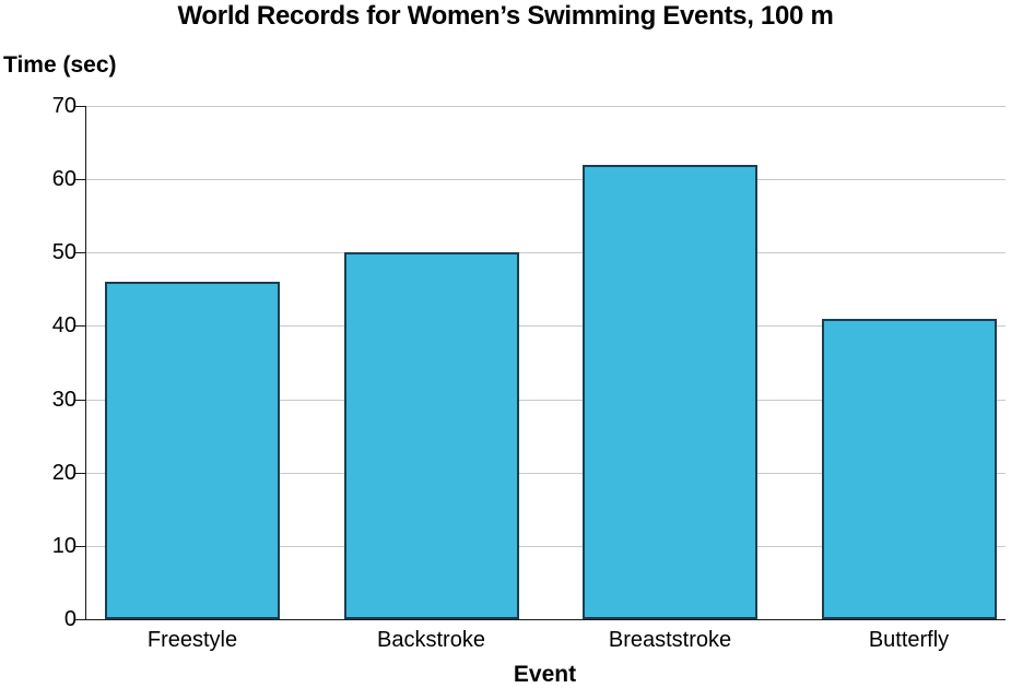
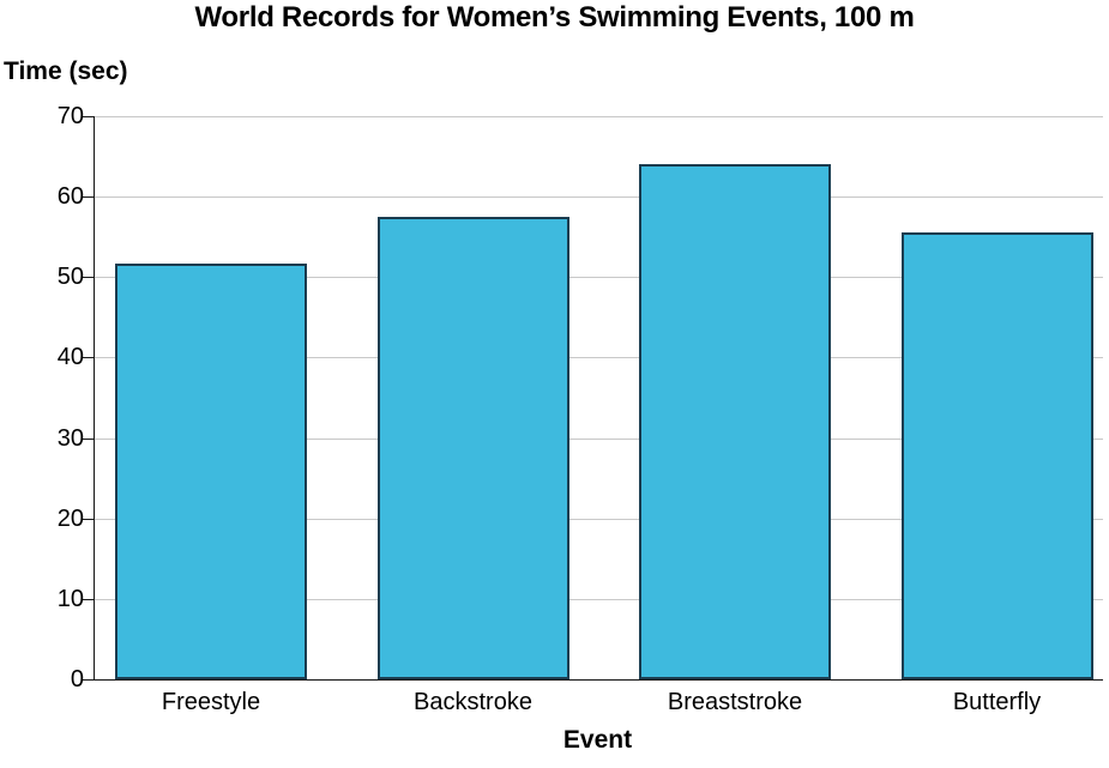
Freestyle: 46 -> 52
Backstroke: 50 -> 58
Breaststroke: 62 -> 64
Butterfly: 41 -> 56
